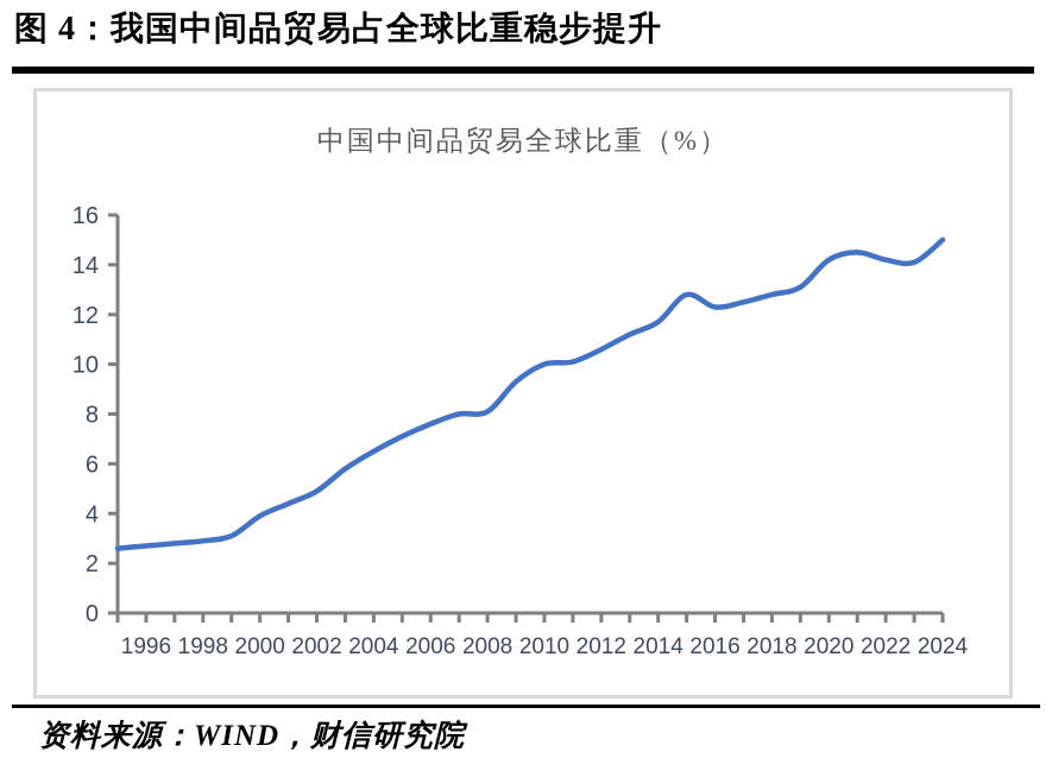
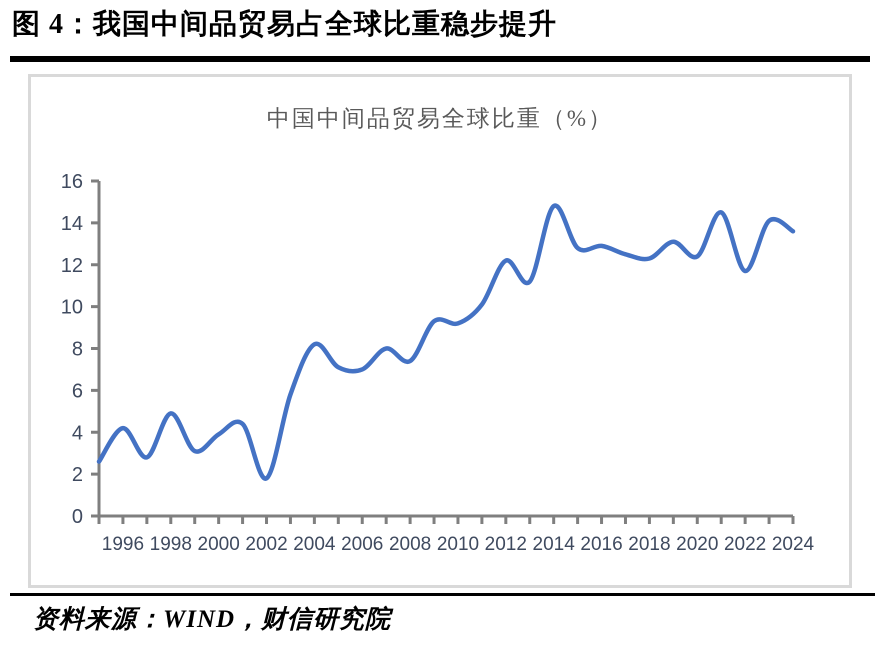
1996: 2.7 -> 4.2
1998: 2.9 -> 4.9
2002: 4.9 -> 1.8
2004: 6.5 -> 8.2
2006: 7.6 -> 7.0
2008: 8.1 -> 7.4
2010: 10.0 -> 9.2
2012: 10.6 -> 12.2
2014: 11.7 -> 14.8
2016: 12.3 -> 12.9
2018: 12.8 -> 12.3
2020: 14.2 -> 12.4
2022: 14.2 -> 11.7
2024: 15.0 -> 13.6
